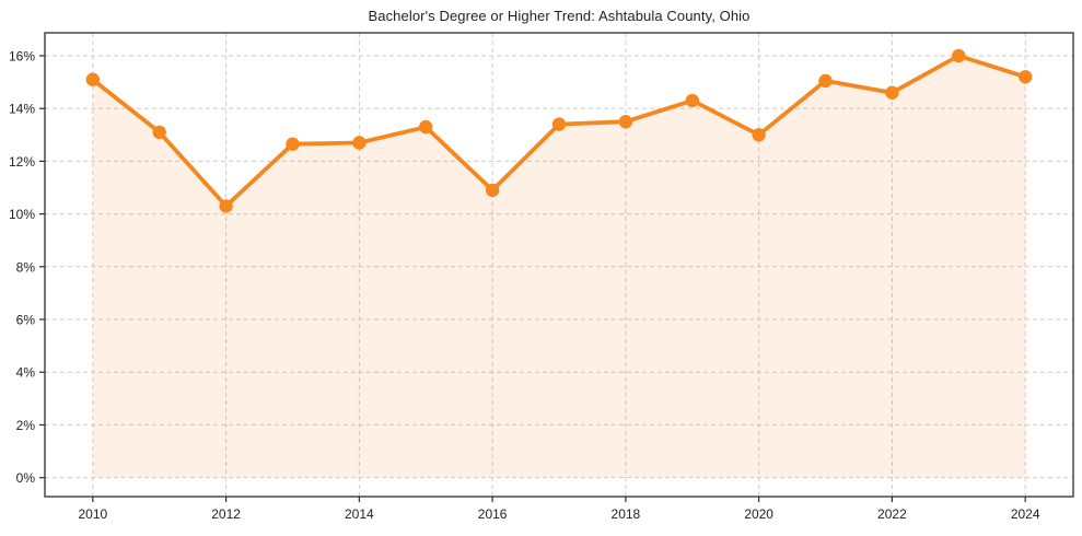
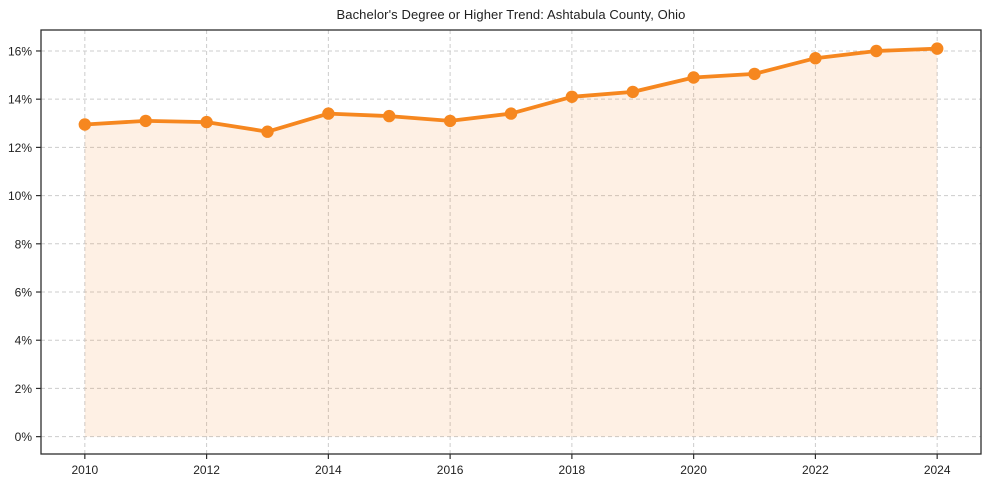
2010: 15.1% -> 12.9%
2012: 10.3% -> 13.1%
2014: 12.7% -> 13.4%
2016: 10.9% -> 13.1%
2018: 13.5% -> 14.1%
2020: 13.0% -> 14.9%
2022: 14.6% -> 15.7%
2024: 15.2% -> 16.1%
